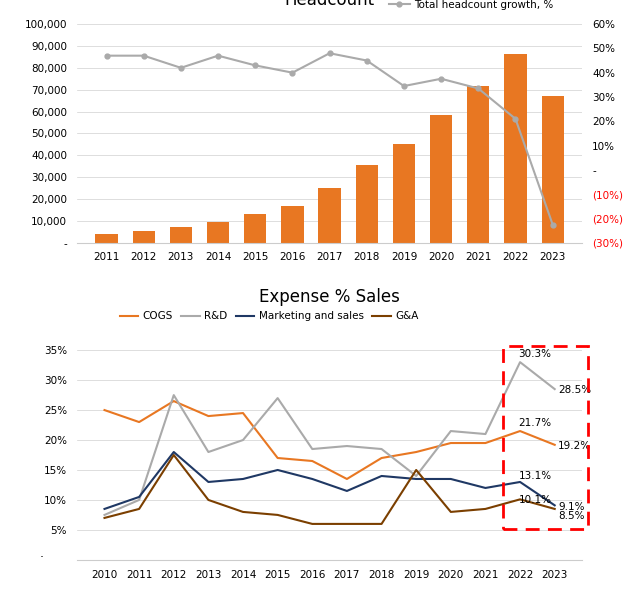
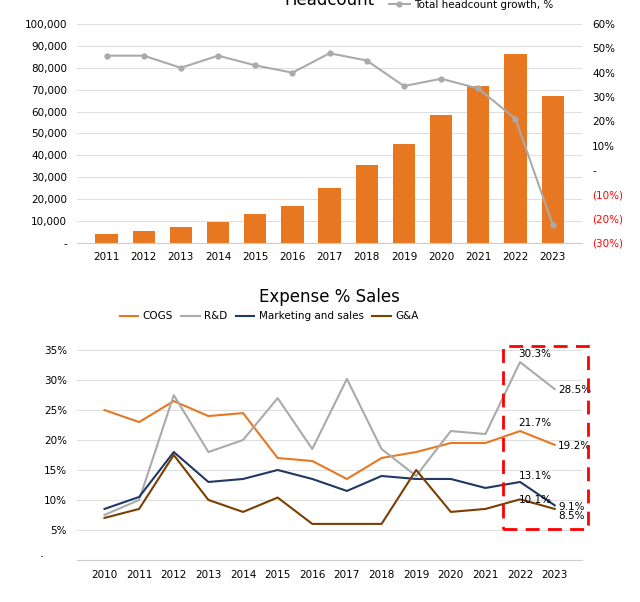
Expense % Sales/G&A/2015: 7.5% -> 10.4%
Expense % Sales/R&D/2017: 19.0% -> 30.2%
